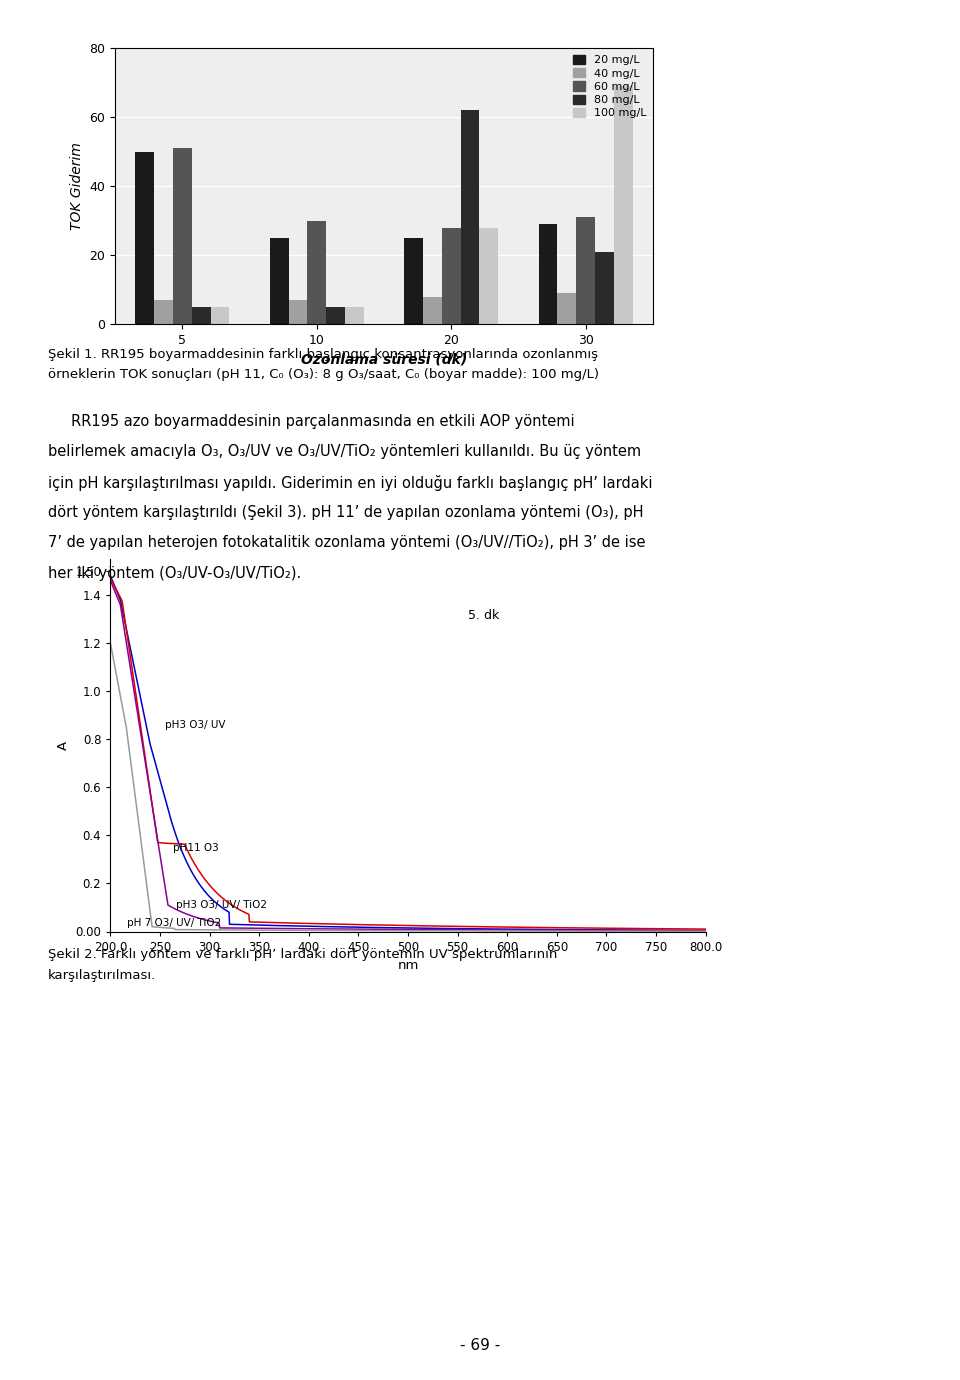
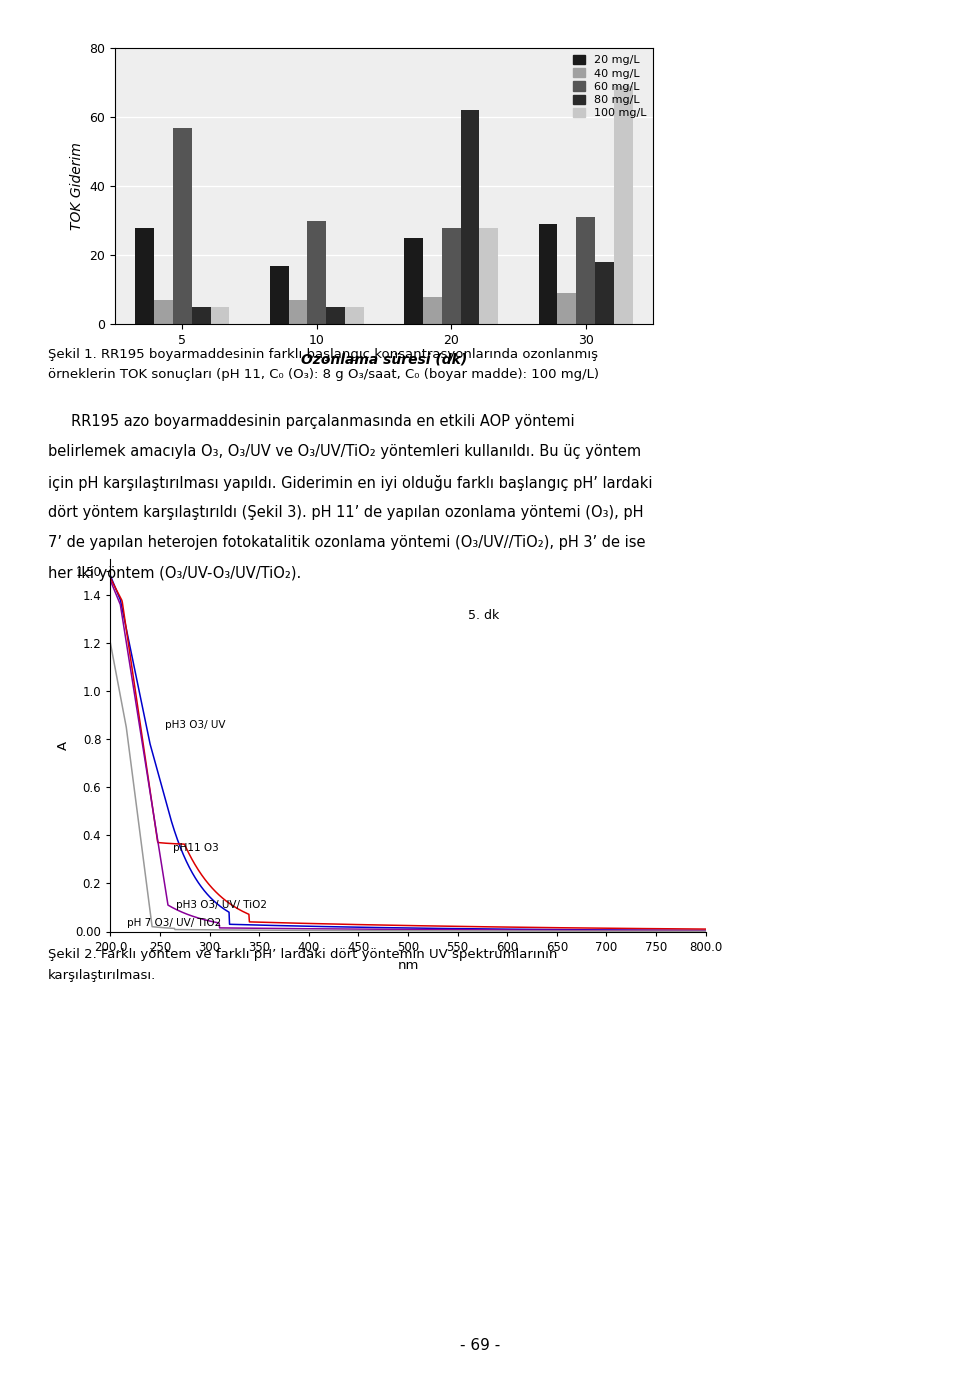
20 mg/L/5: 50 -> 28
60 mg/L/5: 51 -> 57
20 mg/L/10: 25 -> 17
80 mg/L/30: 21 -> 18
